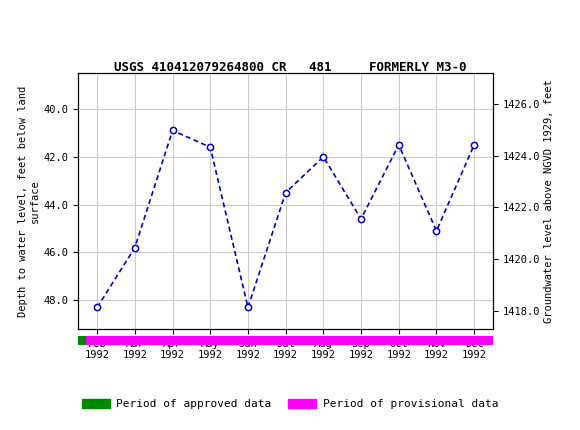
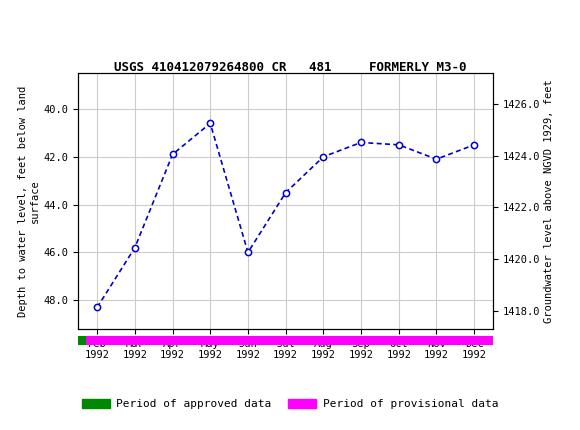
Apr 1992: 40.9 -> 41.9
May 1992: 41.6 -> 40.6
Jun 1992: 48.3 -> 46.0
Sep 1992: 44.6 -> 41.4
Nov 1992: 45.1 -> 42.1
